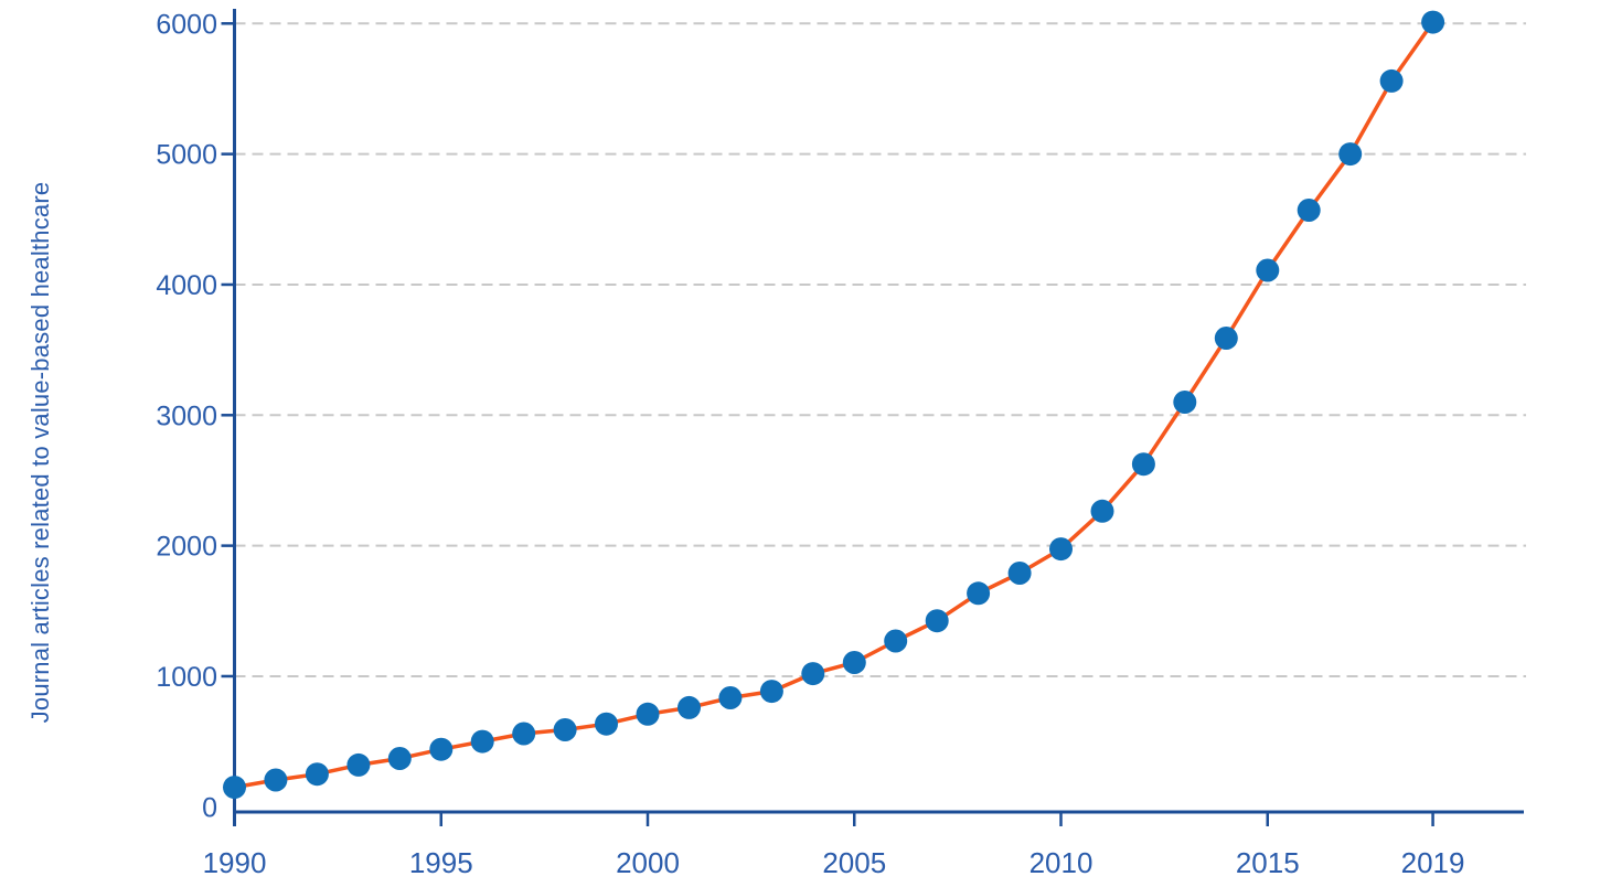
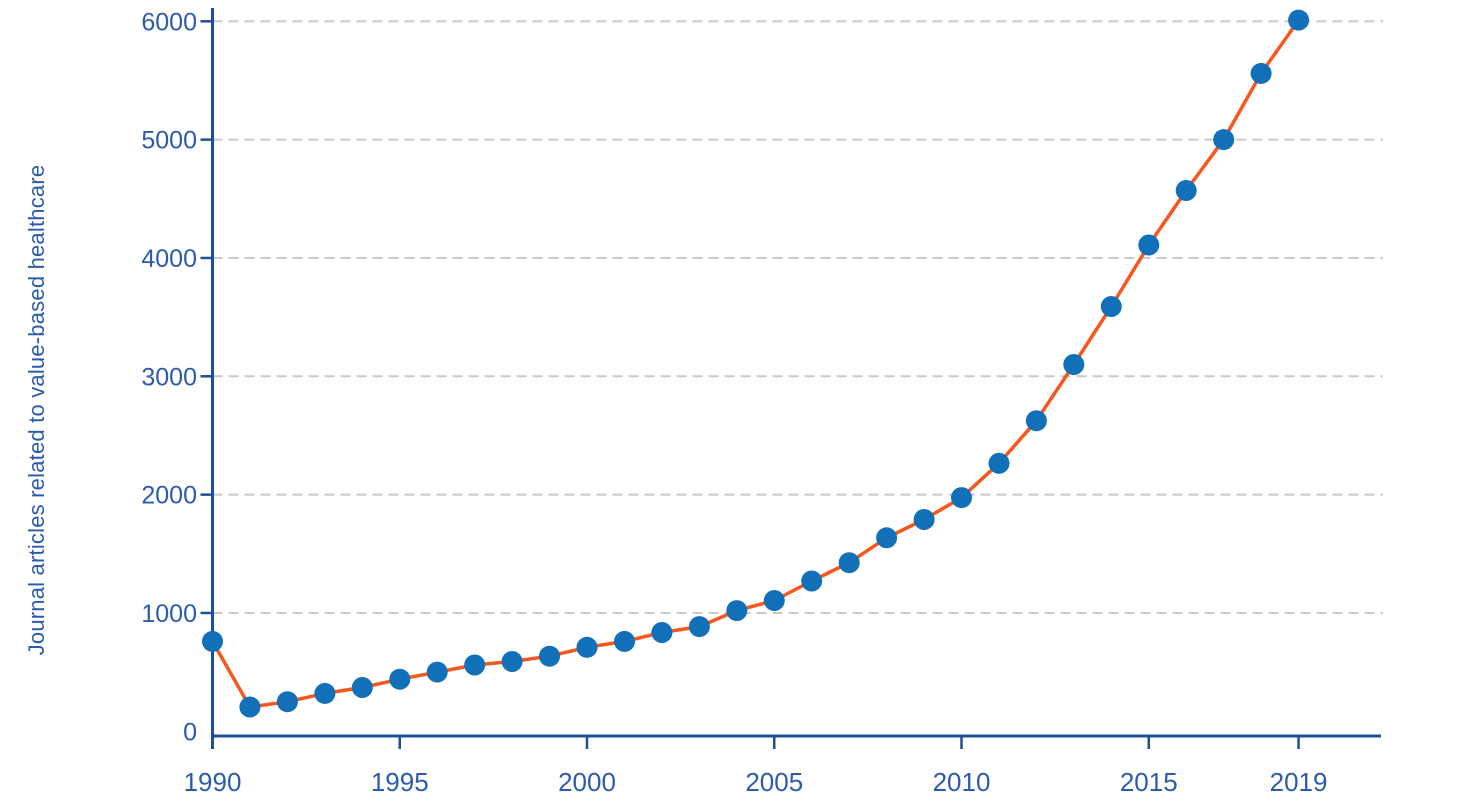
1990: 150 -> 760
